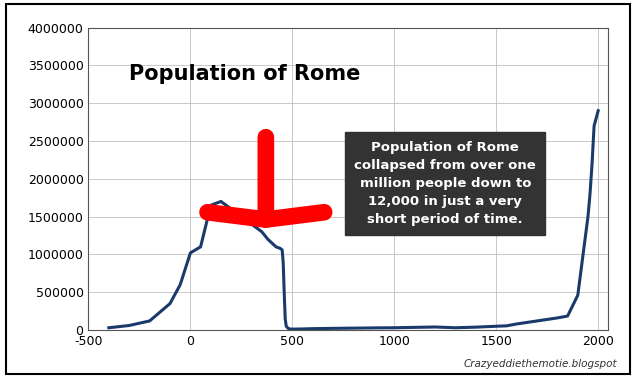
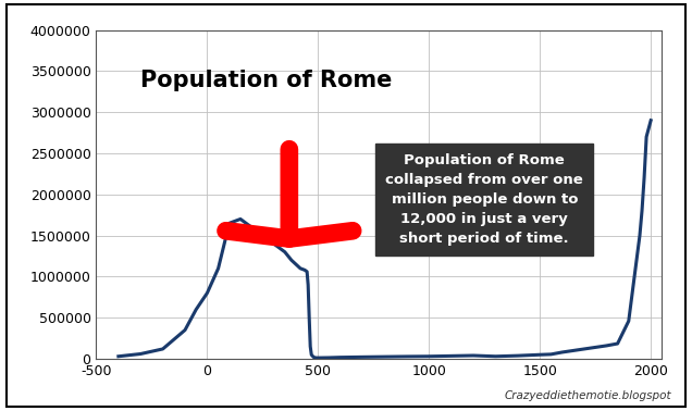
0: 1020000 -> 800000
